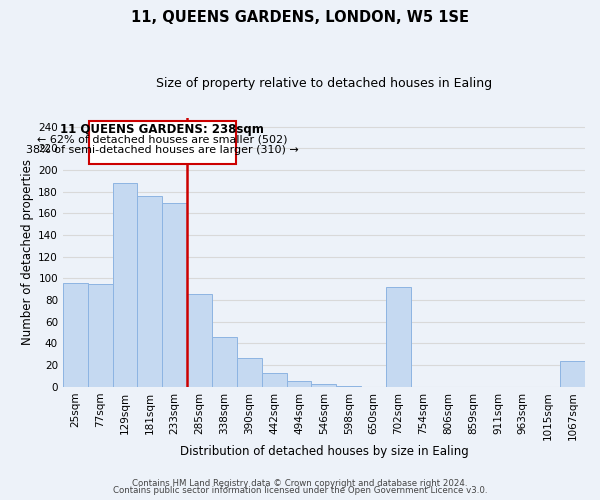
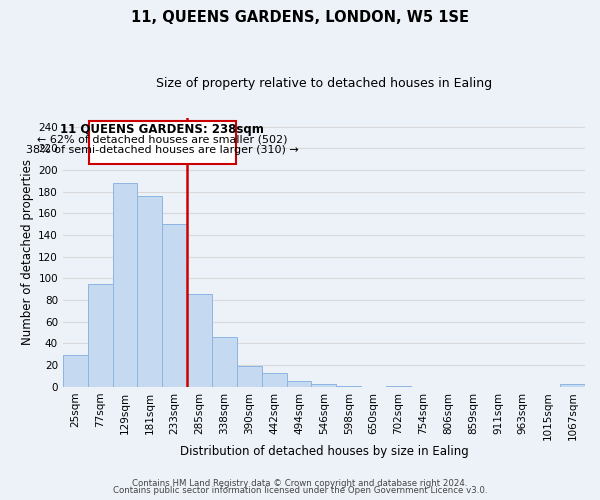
25sqm: 96 -> 29
233sqm: 170 -> 150
390sqm: 27 -> 19
702sqm: 92 -> 1
1067sqm: 24 -> 3
